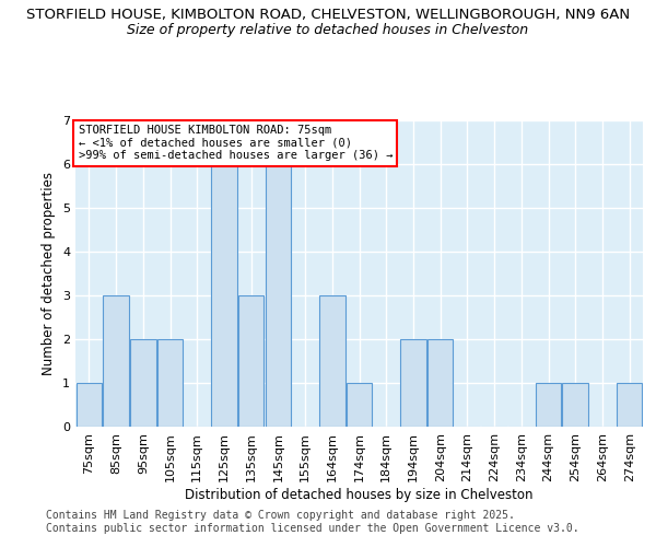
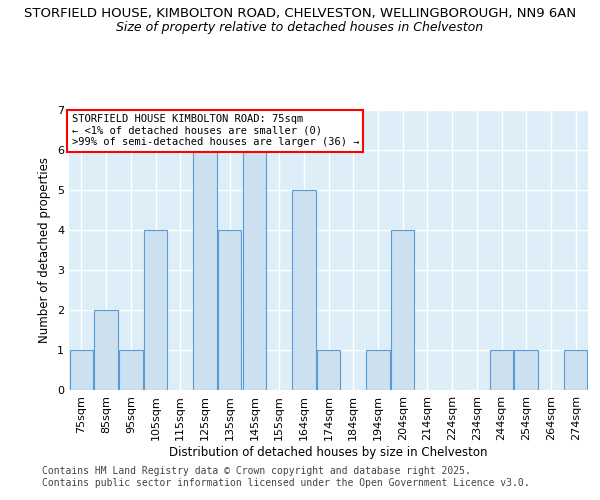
85sqm: 3 -> 2
95sqm: 2 -> 1
105sqm: 2 -> 4
135sqm: 3 -> 4
164sqm: 3 -> 5
194sqm: 2 -> 1
204sqm: 2 -> 4
